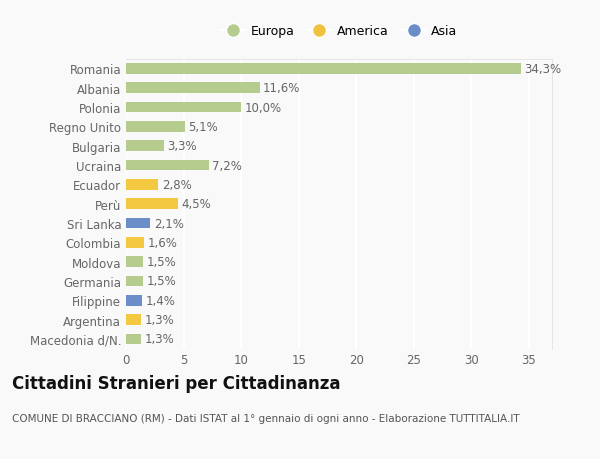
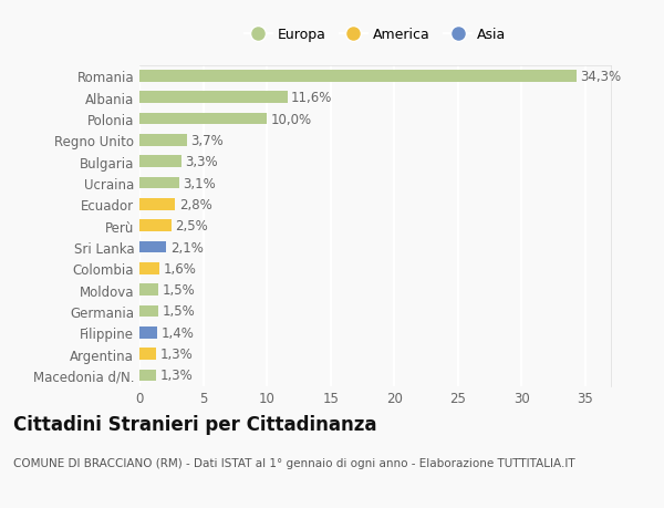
Regno Unito: 5,1% -> 3,7%
Ucraina: 7,2% -> 3,1%
Perù: 4,5% -> 2,5%
